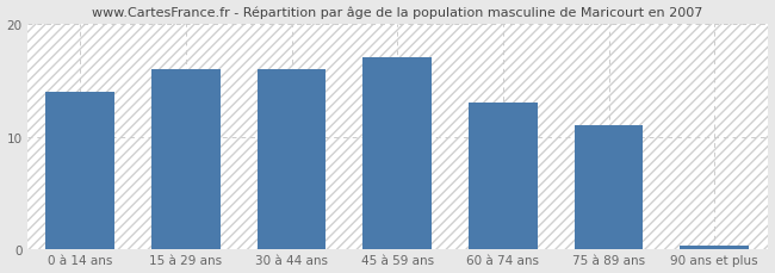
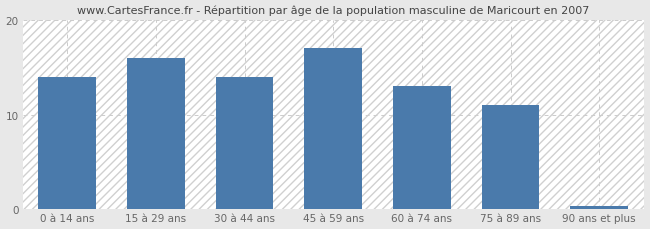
30 à 44 ans: 16.0 -> 14.0
